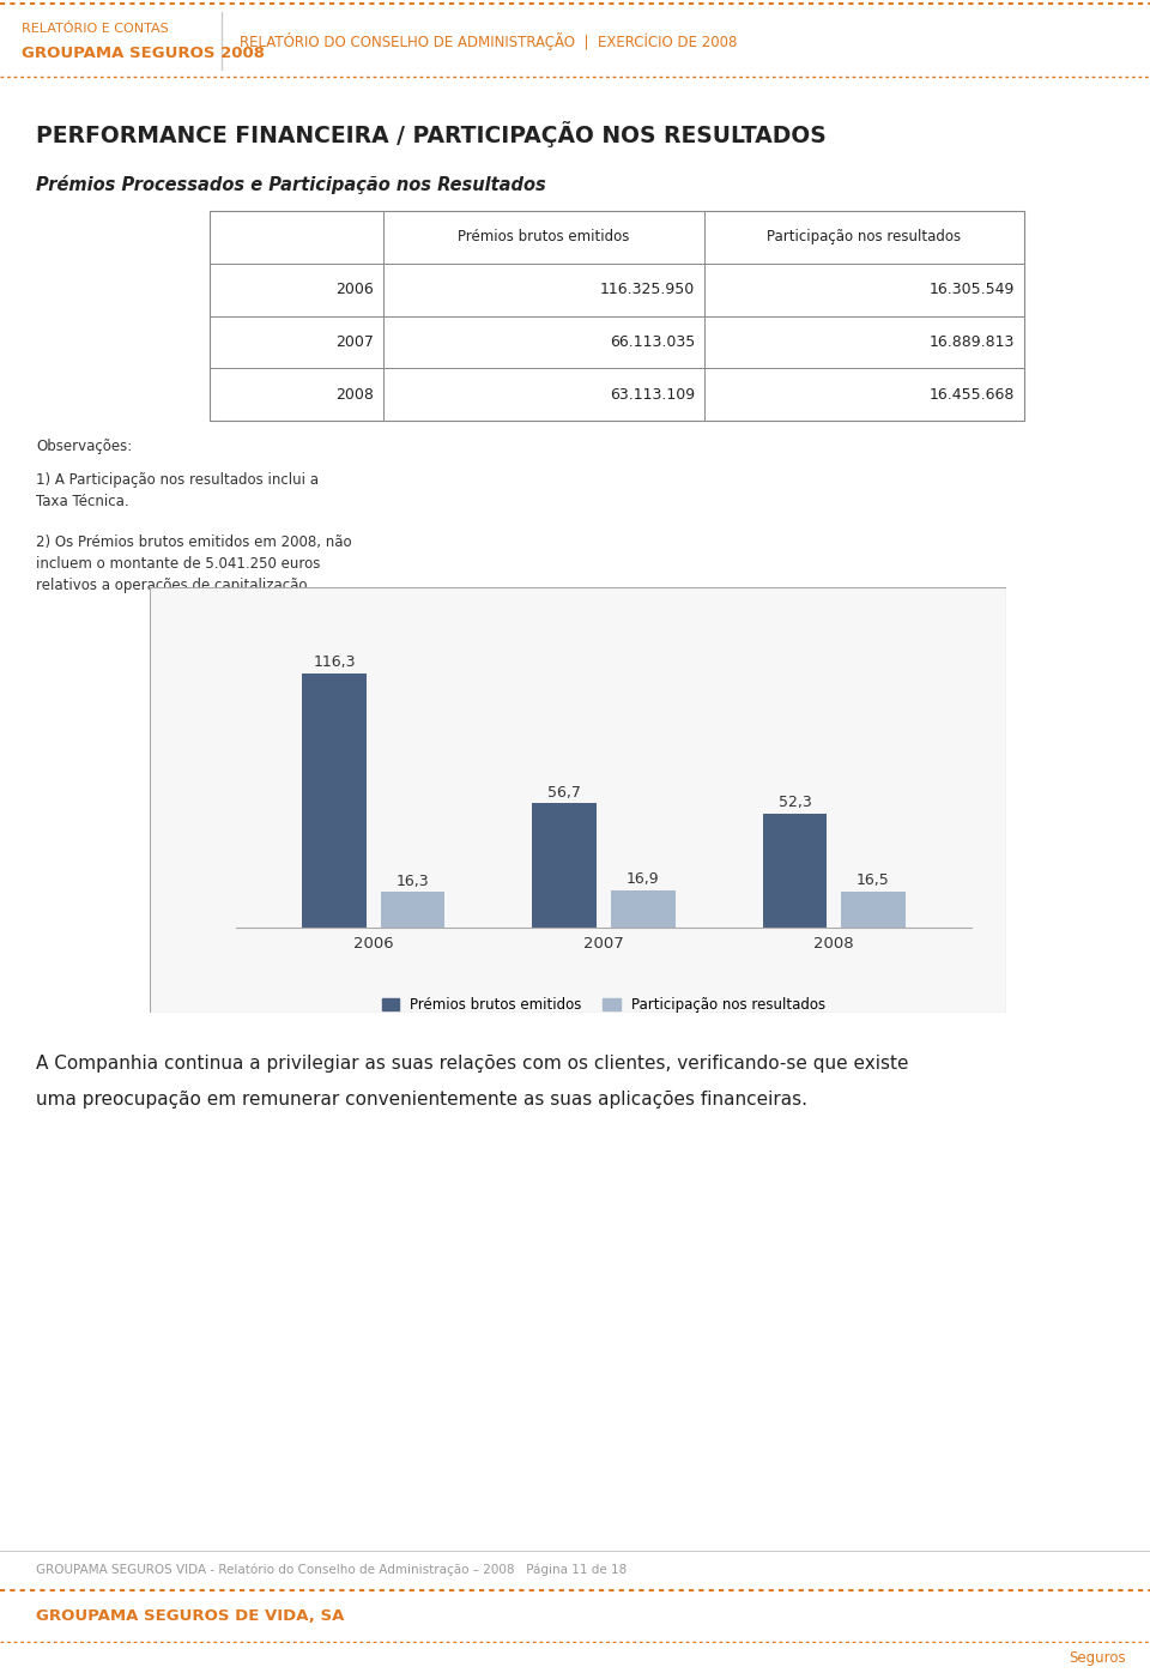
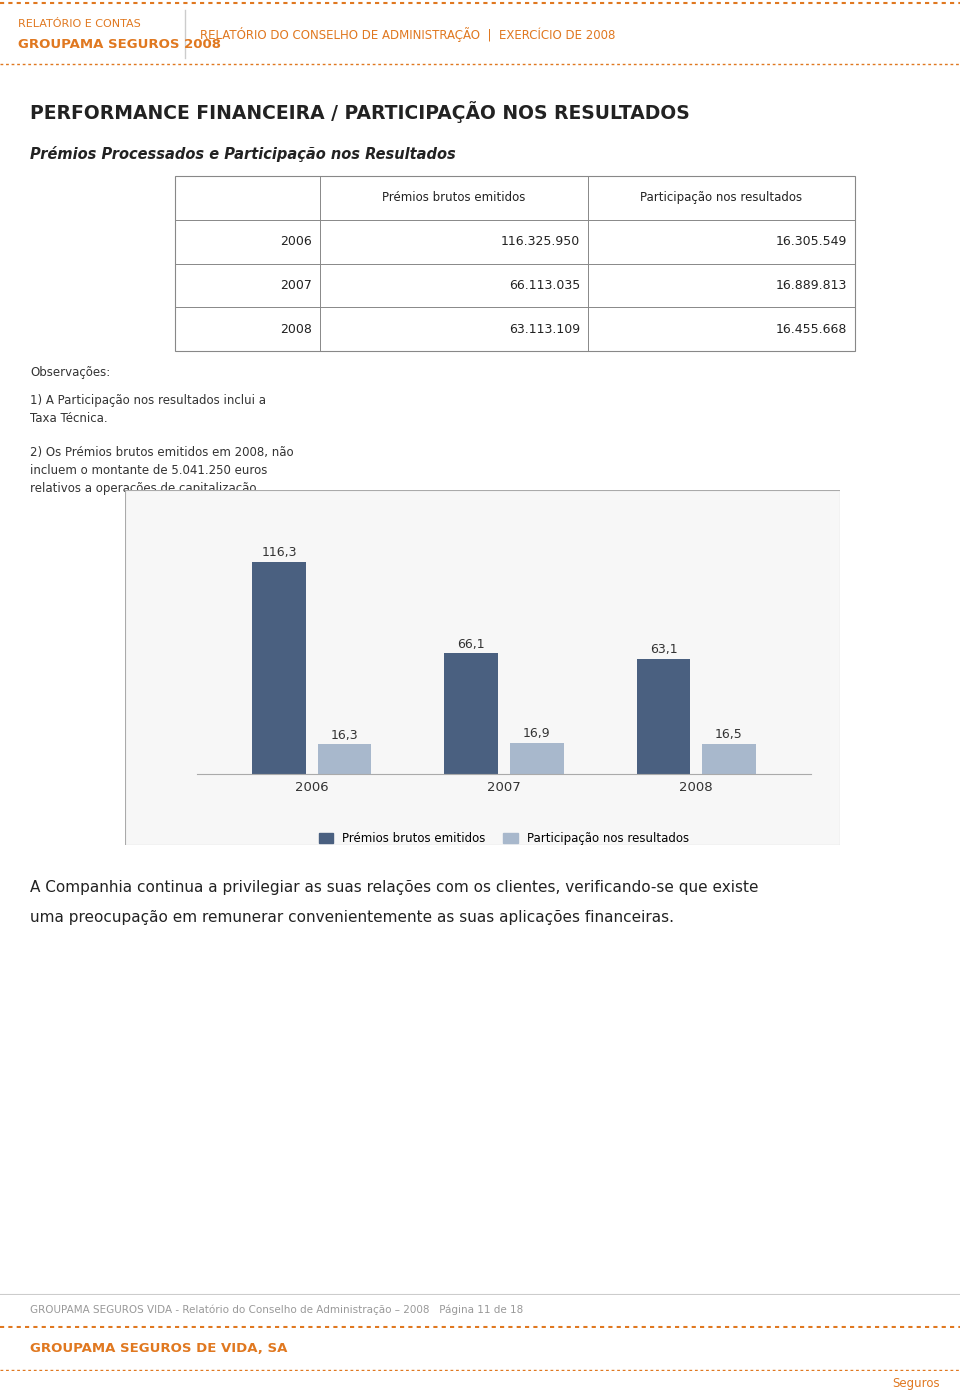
Prémios brutos emitidos/2007: 56,7 -> 66,1
Prémios brutos emitidos/2008: 52,3 -> 63,1
